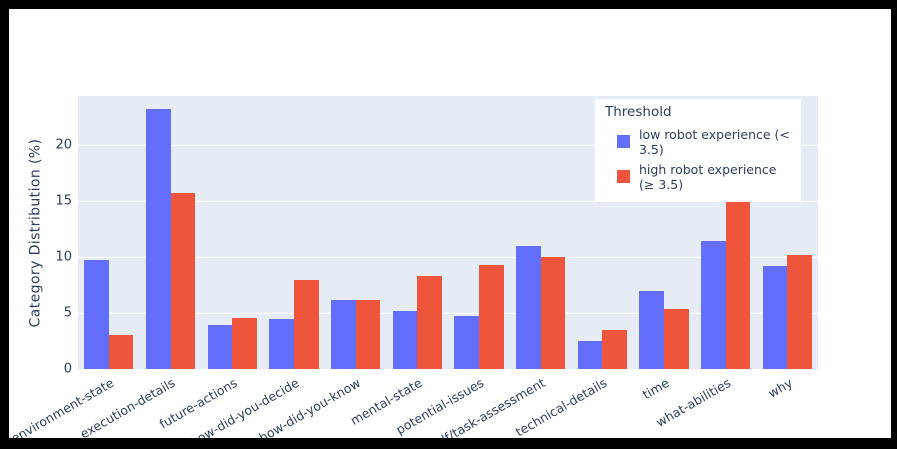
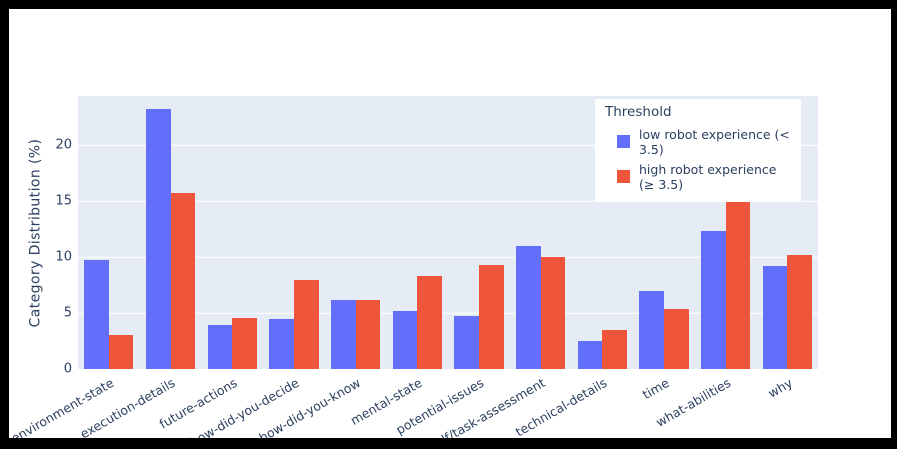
low robot experience (< 3.5)/what-abilities: 11.4 -> 12.3
